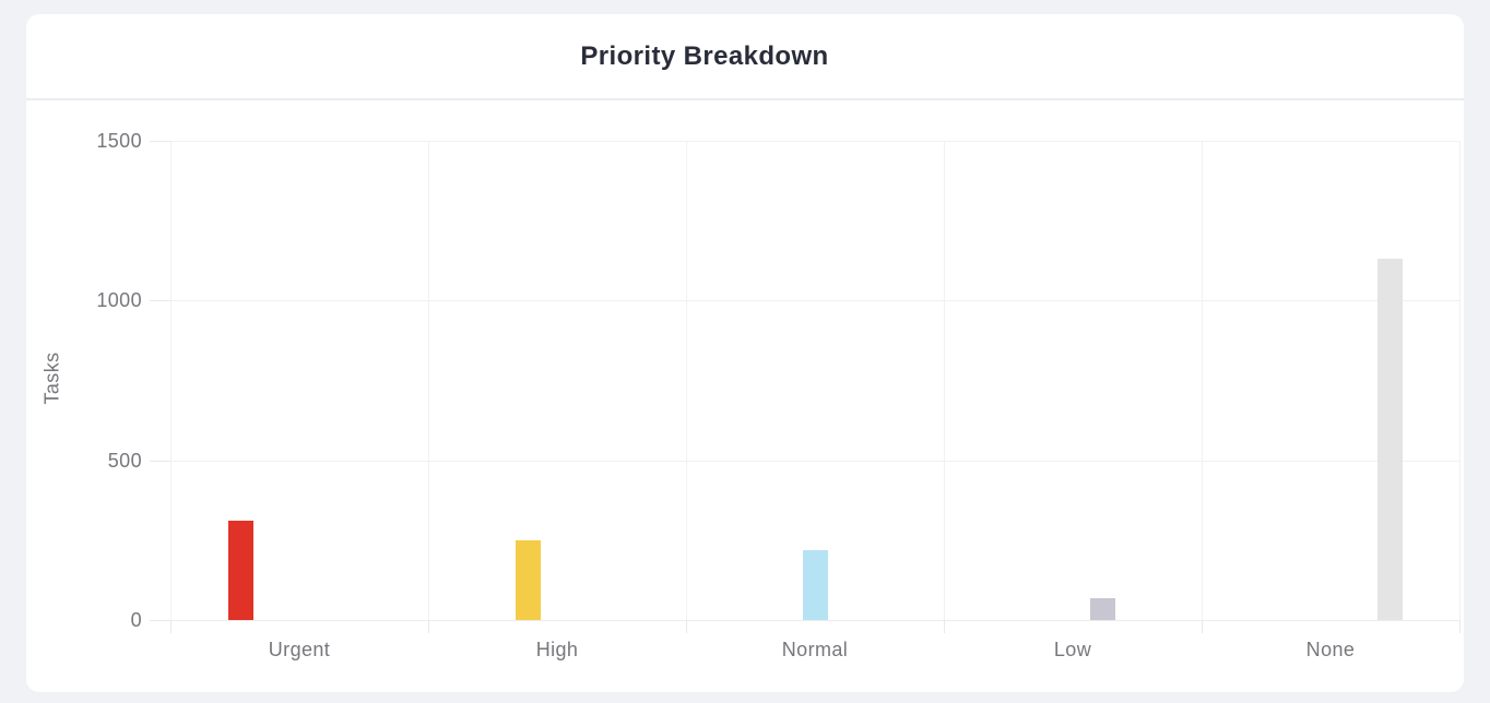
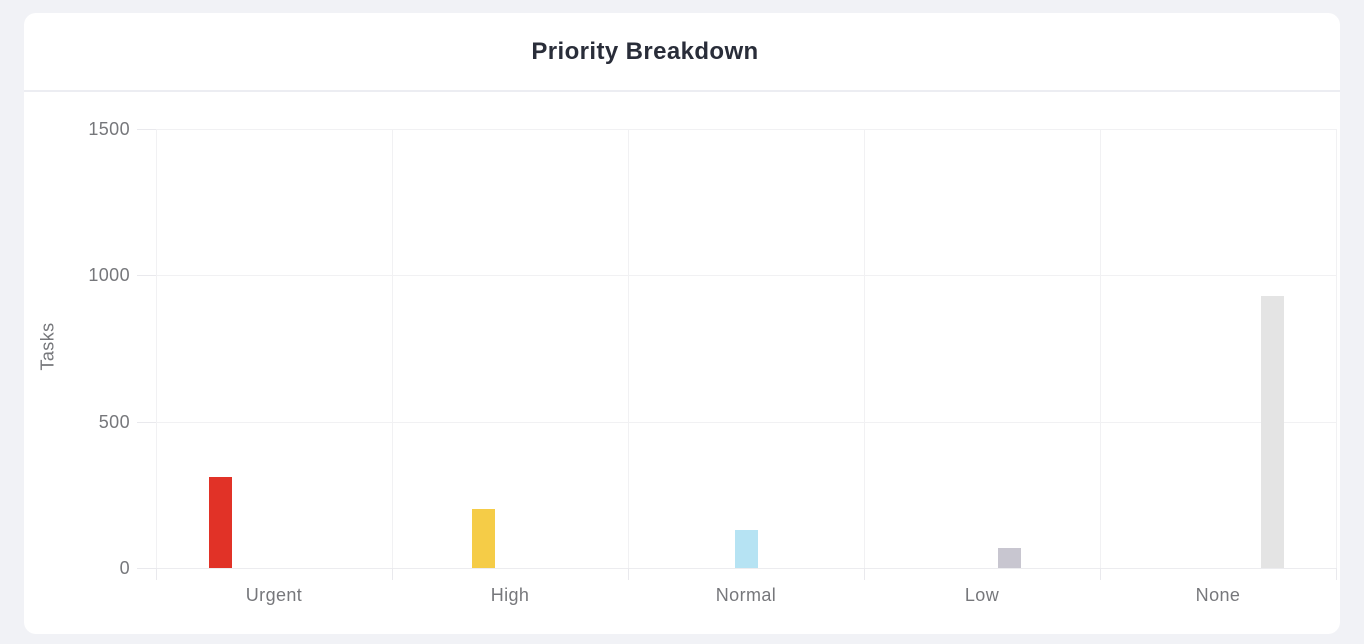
High/High: 250 -> 200
Normal/Normal: 220 -> 130
None/None: 1130 -> 930
